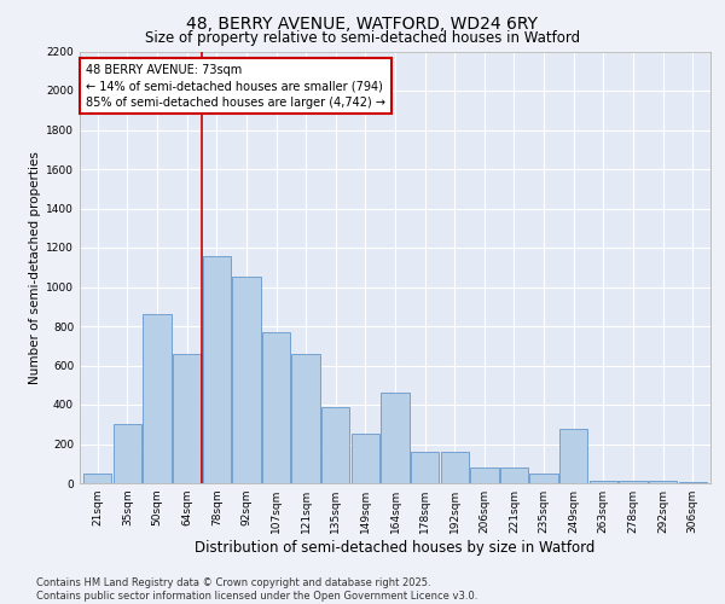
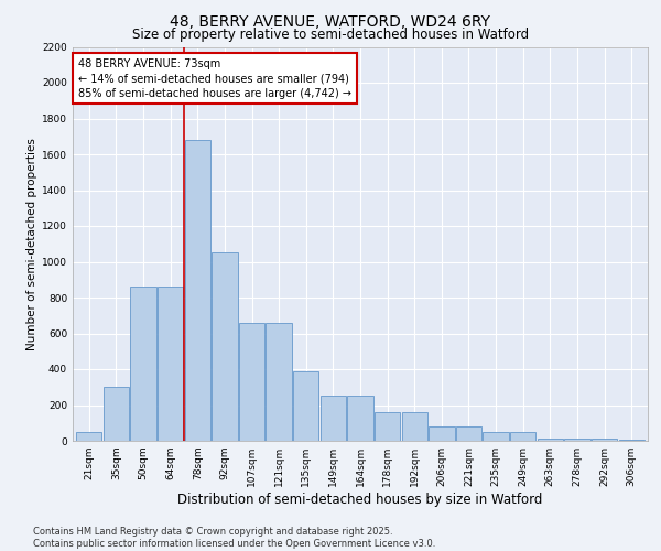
64sqm: 660 -> 860
78sqm: 1160 -> 1680
107sqm: 770 -> 660
164sqm: 460 -> 250
249sqm: 280 -> 50
